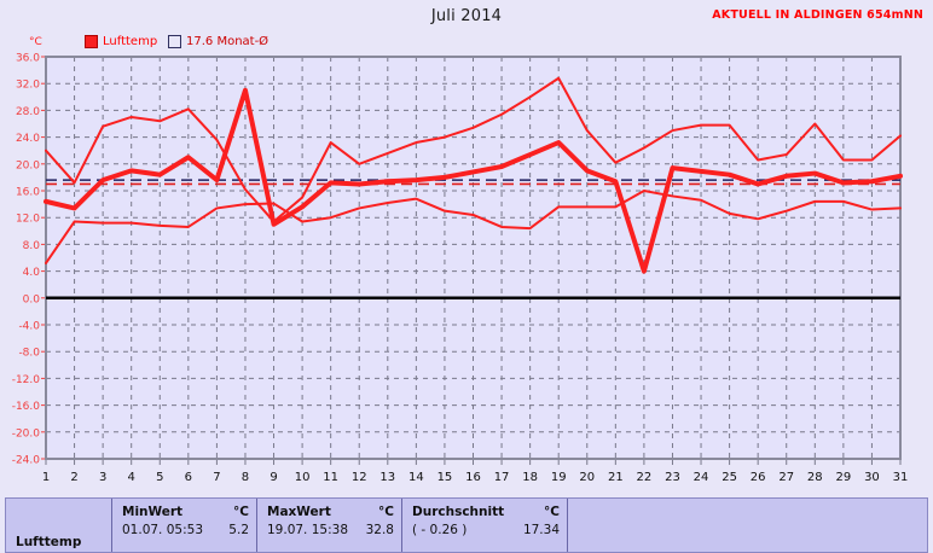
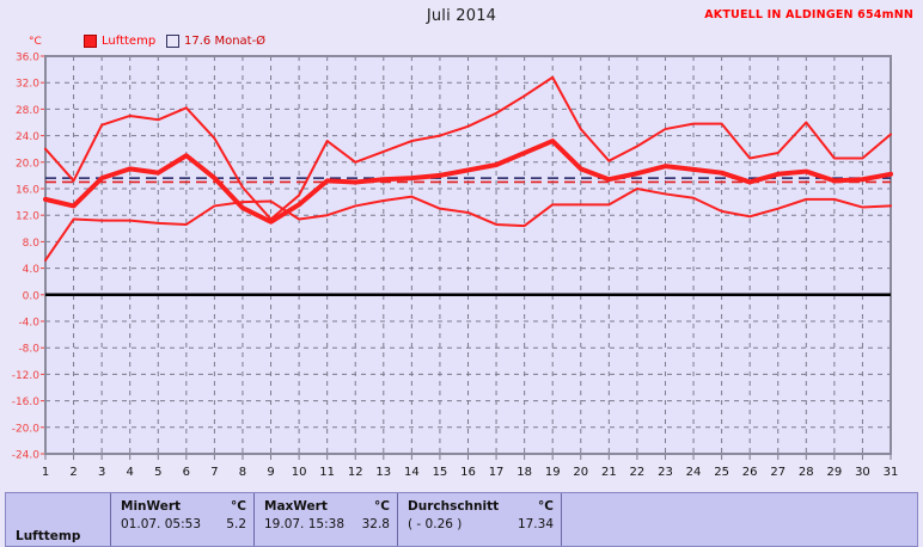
Durchschnitt/8: 31 -> 13
Durchschnitt/22: 4 -> 18
